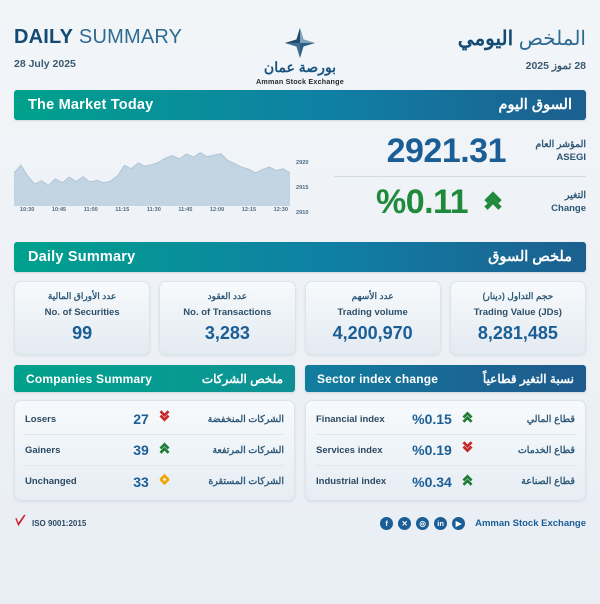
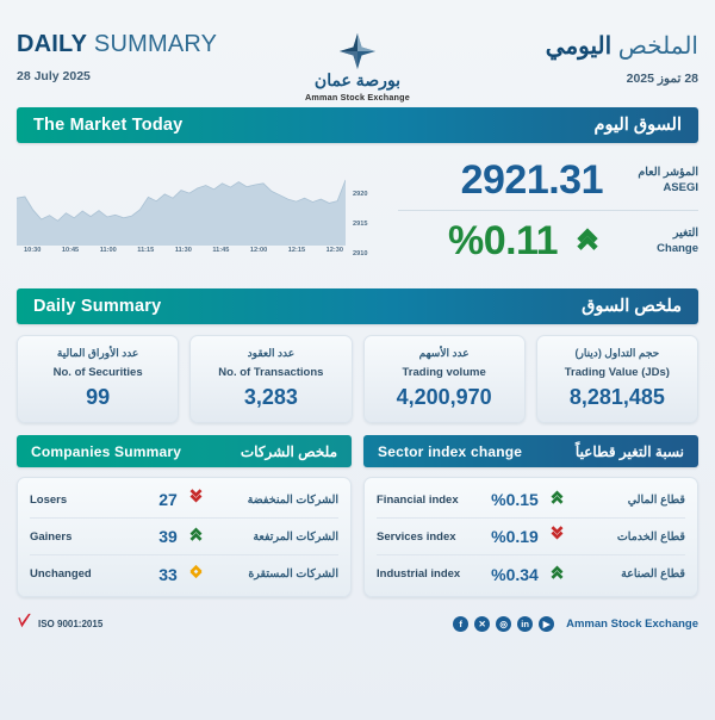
10:30: 2916 -> 2918
11:30: 2918 -> 2919
12:15: 2916 -> 2918
12:30: 2916 -> 2921
